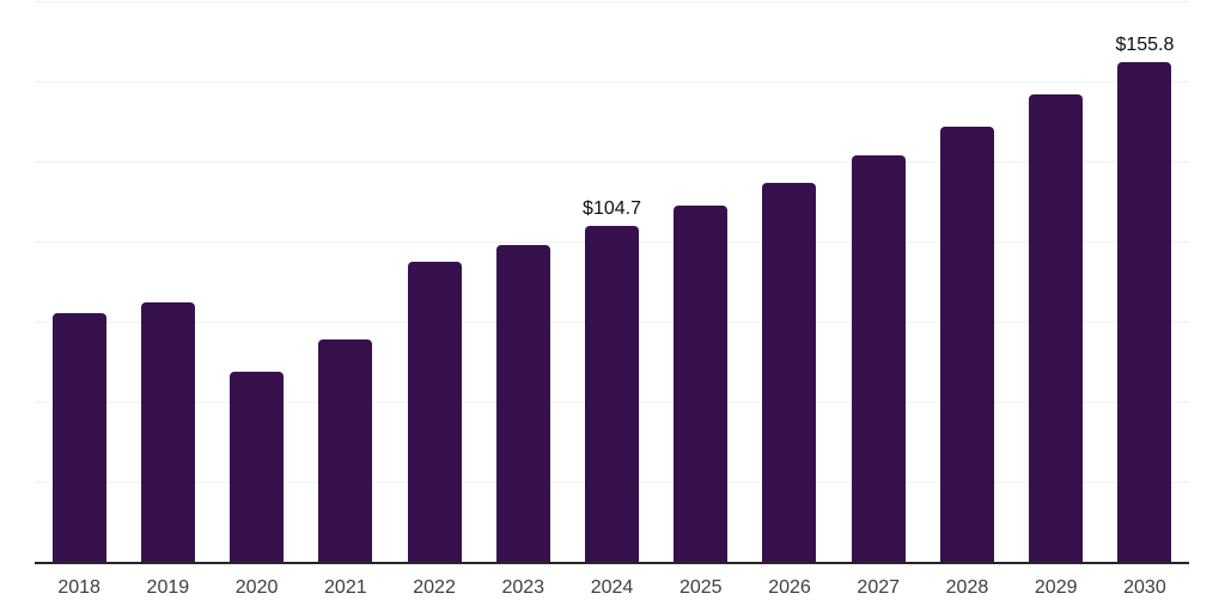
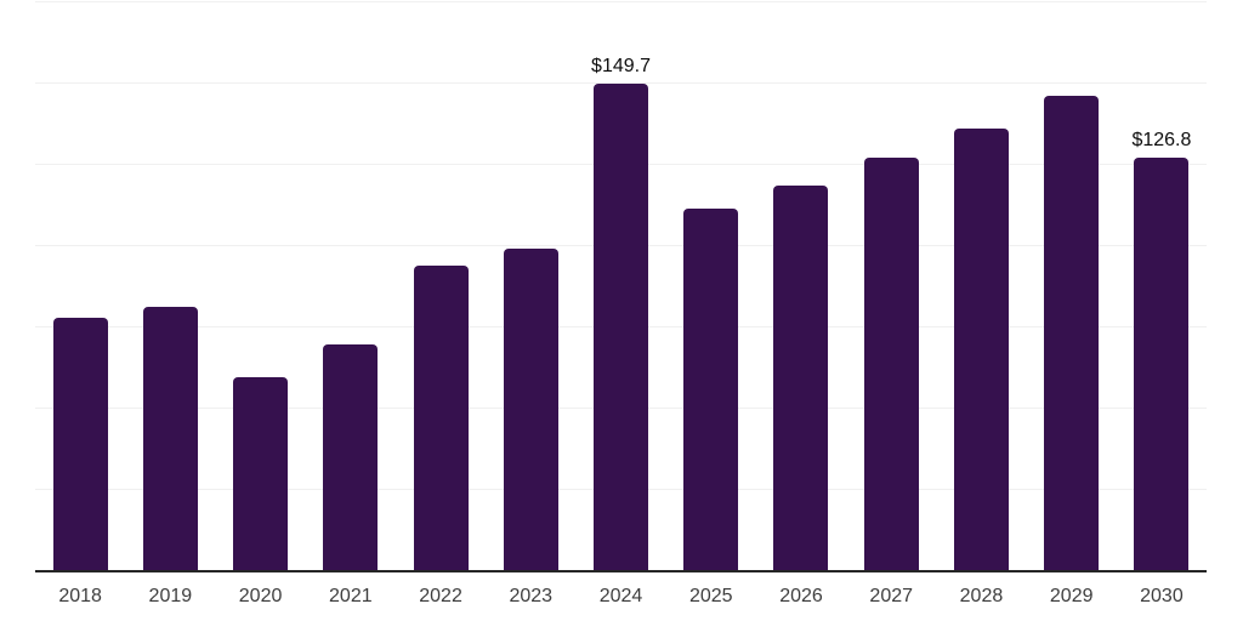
2024: $104.7 -> $149.7
2030: $155.8 -> $126.8
